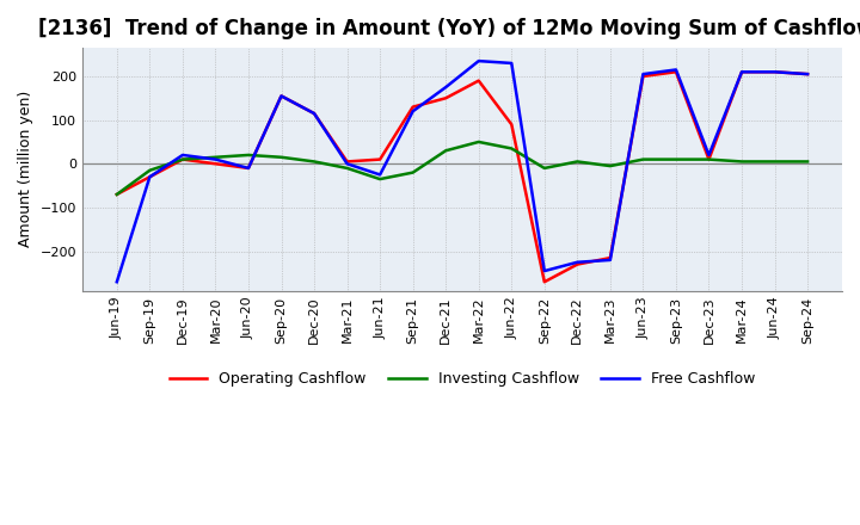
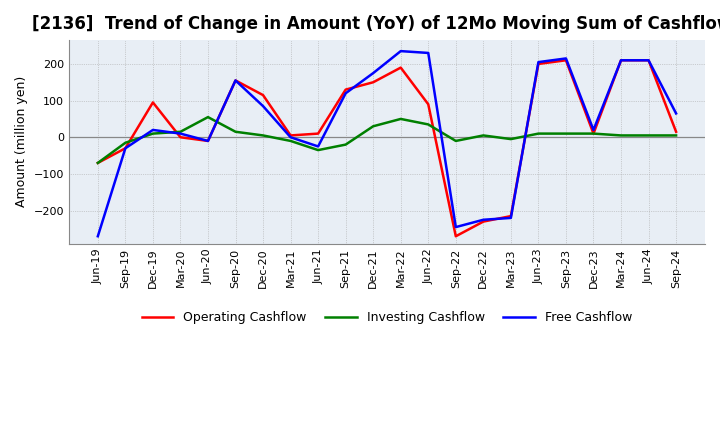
Operating Cashflow/Dec-19: 10 -> 95
Investing Cashflow/Jun-20: 20 -> 55
Free Cashflow/Dec-20: 115 -> 85
Operating Cashflow/Sep-24: 205 -> 15
Free Cashflow/Sep-24: 205 -> 65
